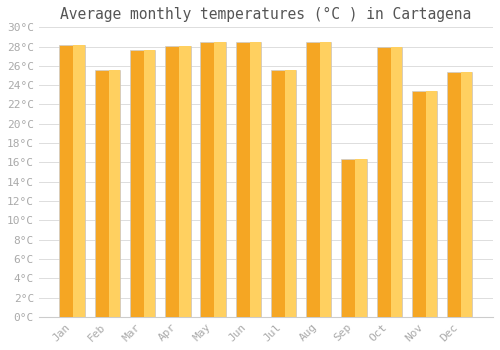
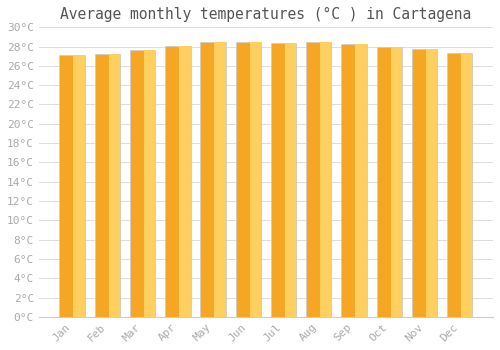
Jan: 28.2°C -> 27.1°C
Feb: 25.6°C -> 27.2°C
Jul: 25.6°C -> 28.4°C
Sep: 16.4°C -> 28.3°C
Nov: 23.4°C -> 27.8°C
Dec: 25.4°C -> 27.3°C
